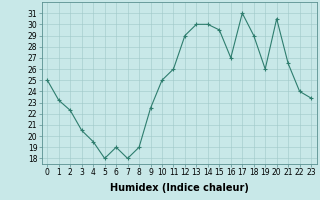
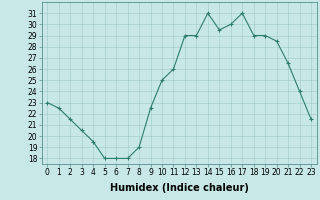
0: 25.0 -> 23.0
1: 23.2 -> 22.5
2: 22.3 -> 21.5
6: 19.0 -> 18.0
13: 30.0 -> 29.0
14: 30.0 -> 31.0
16: 27.0 -> 30.0
19: 26.0 -> 29.0
20: 30.5 -> 28.5
23: 23.4 -> 21.5
